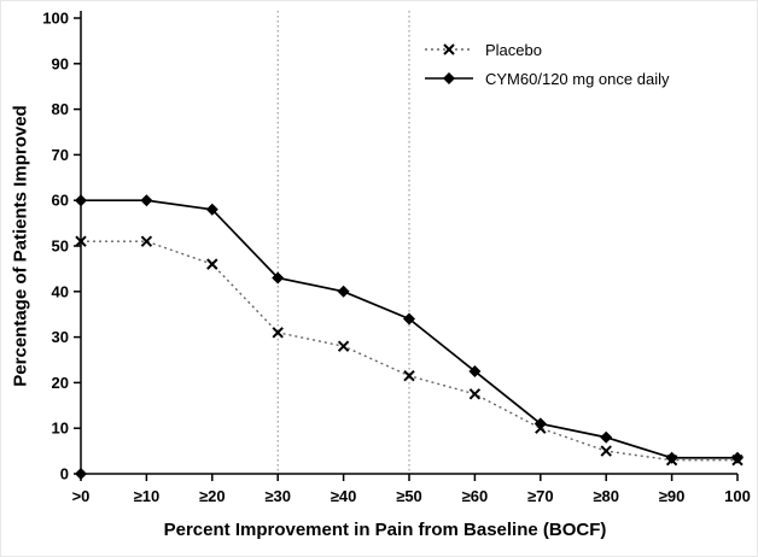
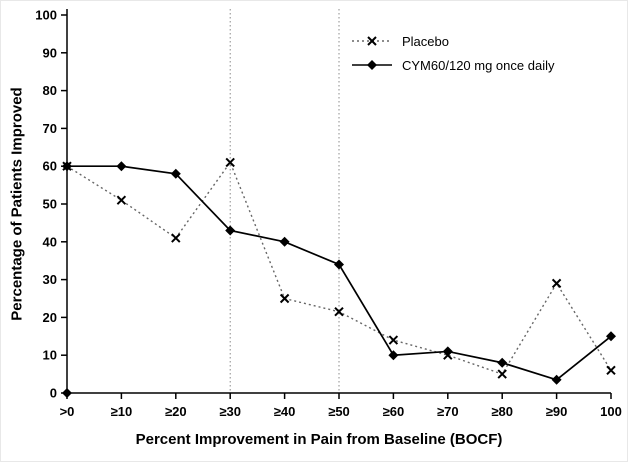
Placebo/>0: 51 -> 60
Placebo/≥20: 46 -> 41
Placebo/≥30: 31 -> 61
Placebo/≥40: 28 -> 25
Placebo/≥60: 18 -> 14
CYM60/120 mg once daily/≥60: 22 -> 10
Placebo/≥90: 3 -> 29
Placebo/100: 3 -> 6
CYM60/120 mg once daily/100: 4 -> 15
